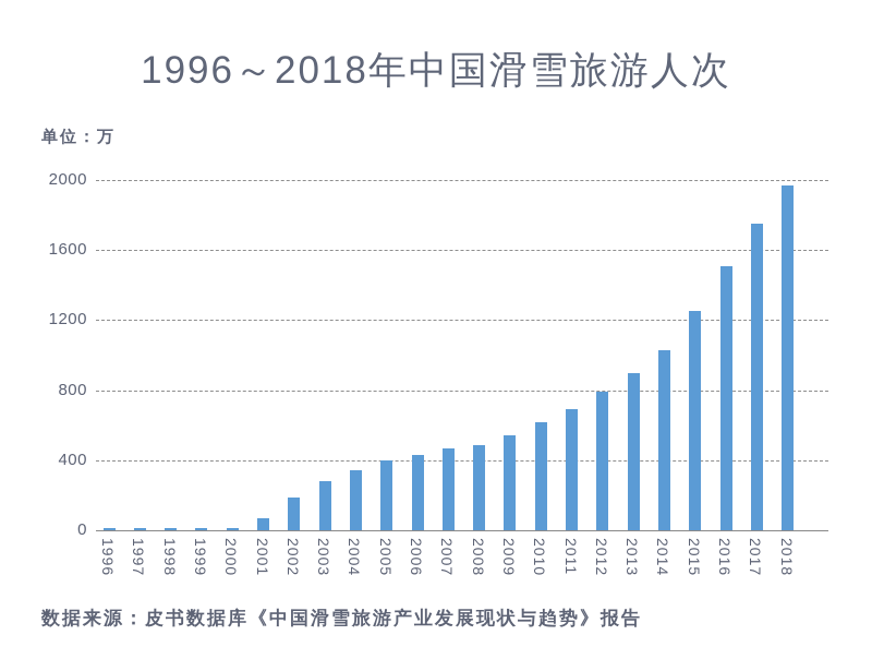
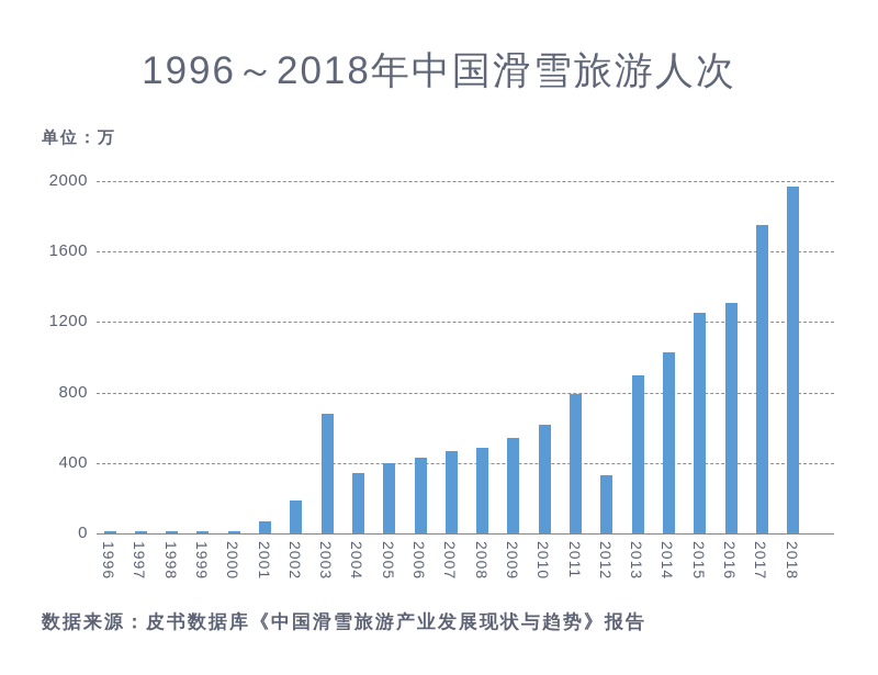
2003: 280 -> 680
2011: 690 -> 790
2012: 790 -> 330
2016: 1510 -> 1310
